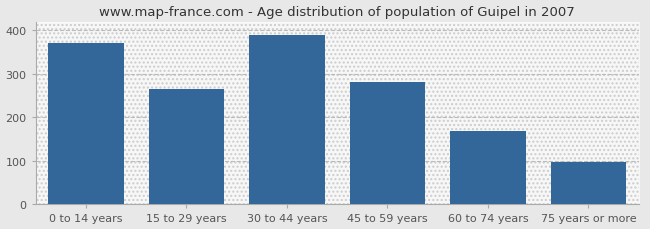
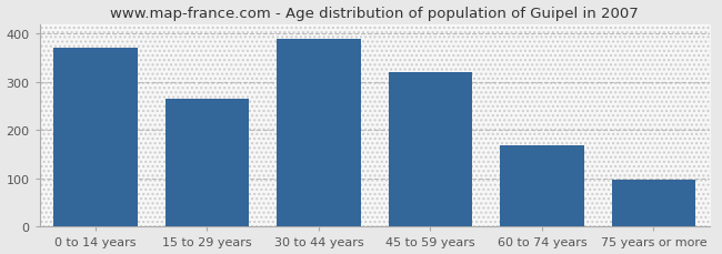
45 to 59 years: 282 -> 320
